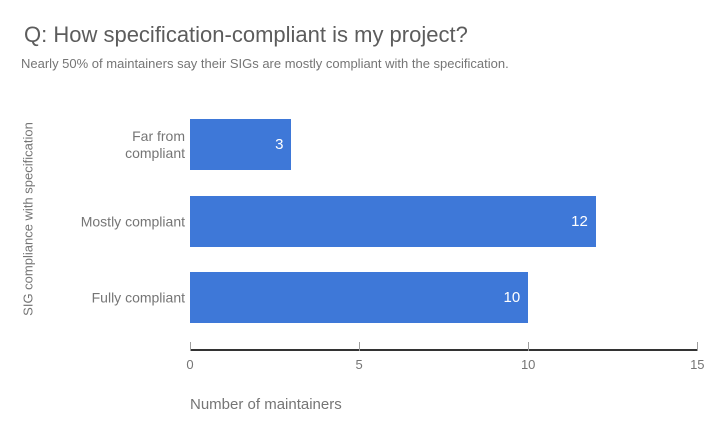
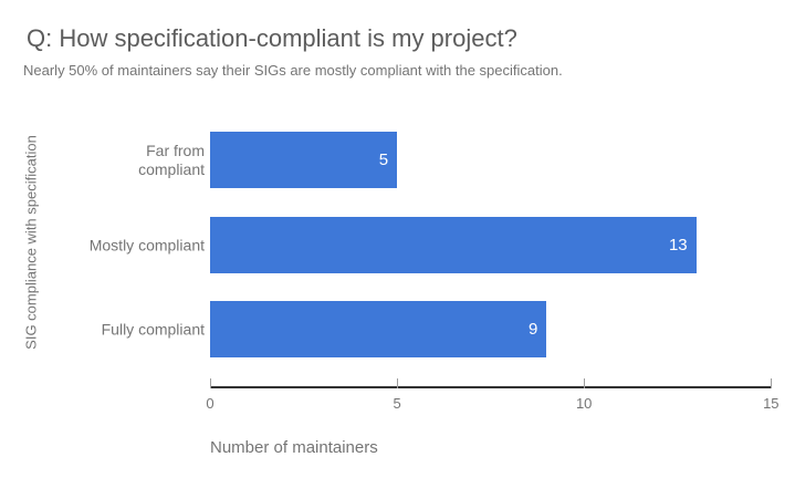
Far from compliant: 3 -> 5
Mostly compliant: 12 -> 13
Fully compliant: 10 -> 9
